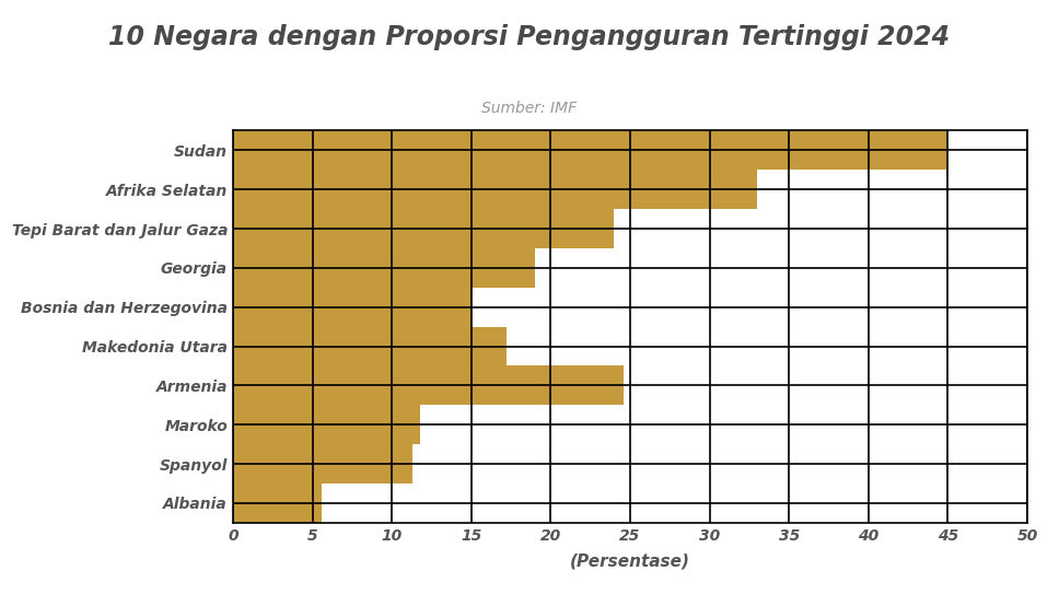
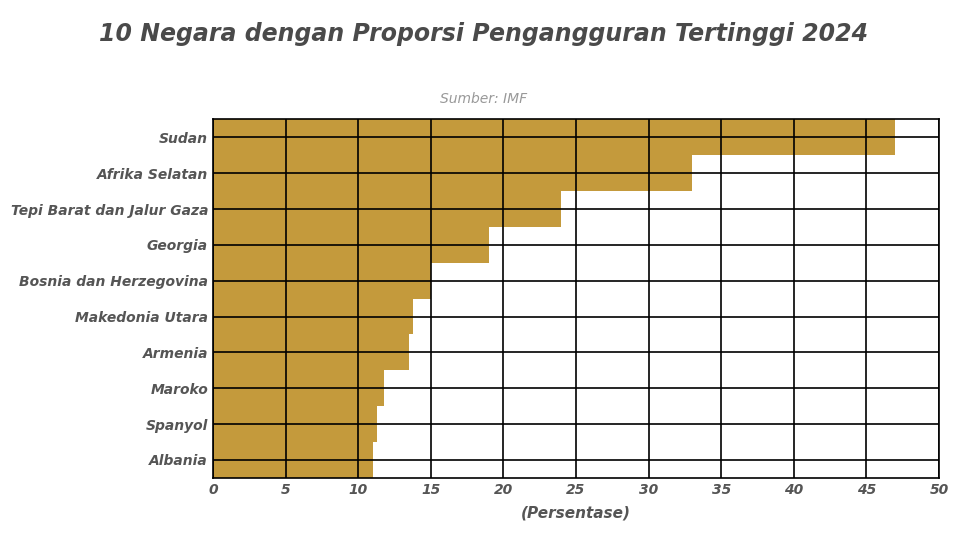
Sudan: 44.9 -> 47.0
Makedonia Utara: 17.2 -> 13.8
Armenia: 24.6 -> 13.5
Albania: 5.6 -> 11.0
